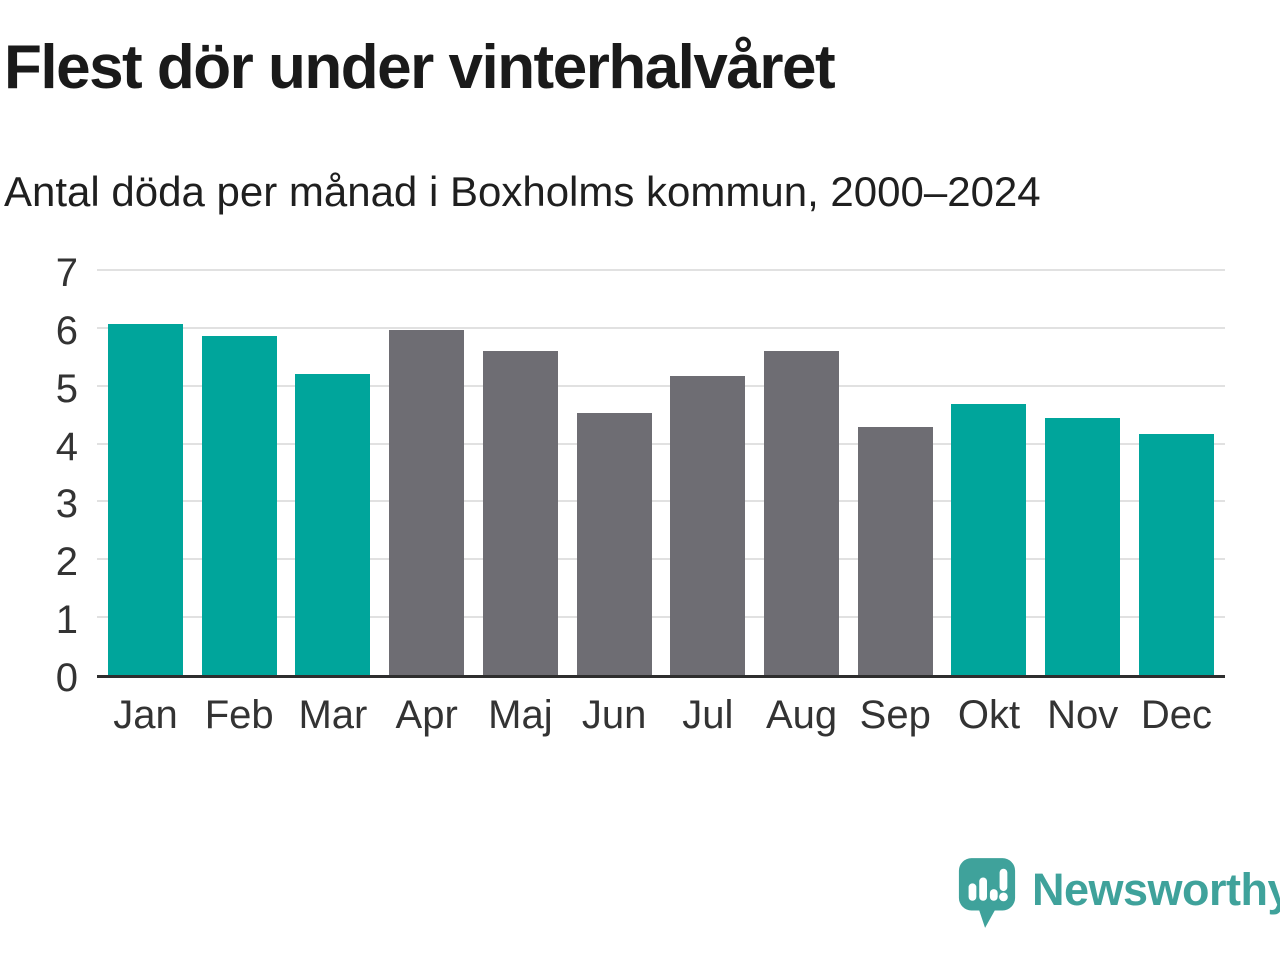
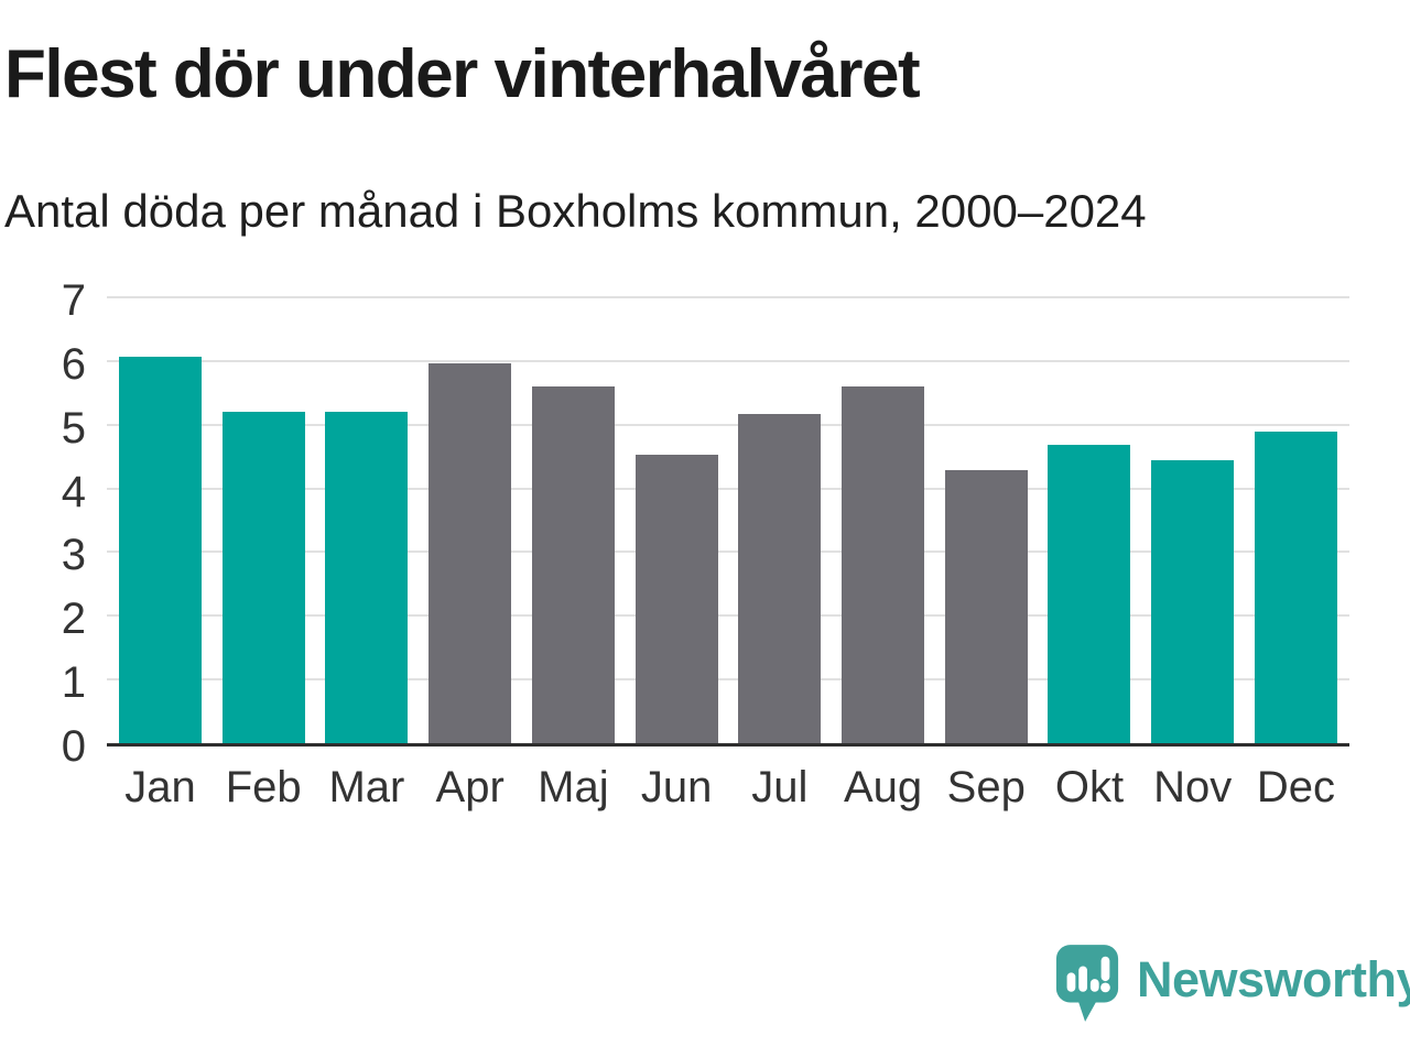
Feb: 5.9 -> 5.2
Dec: 4.2 -> 4.9
